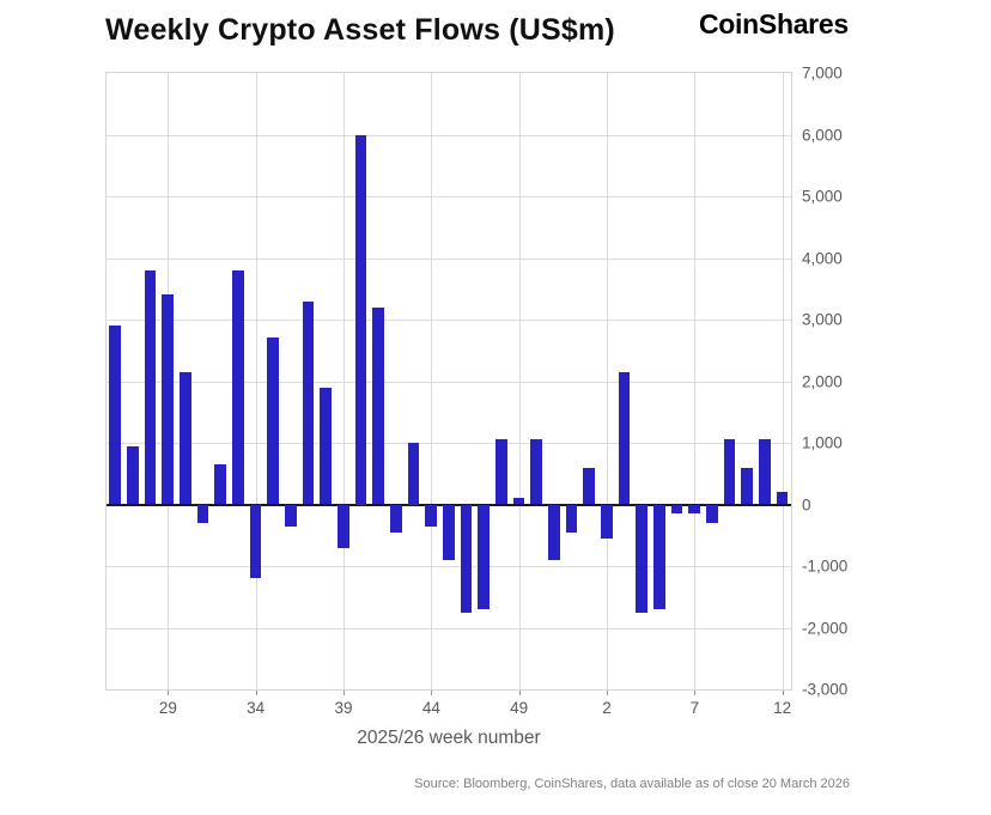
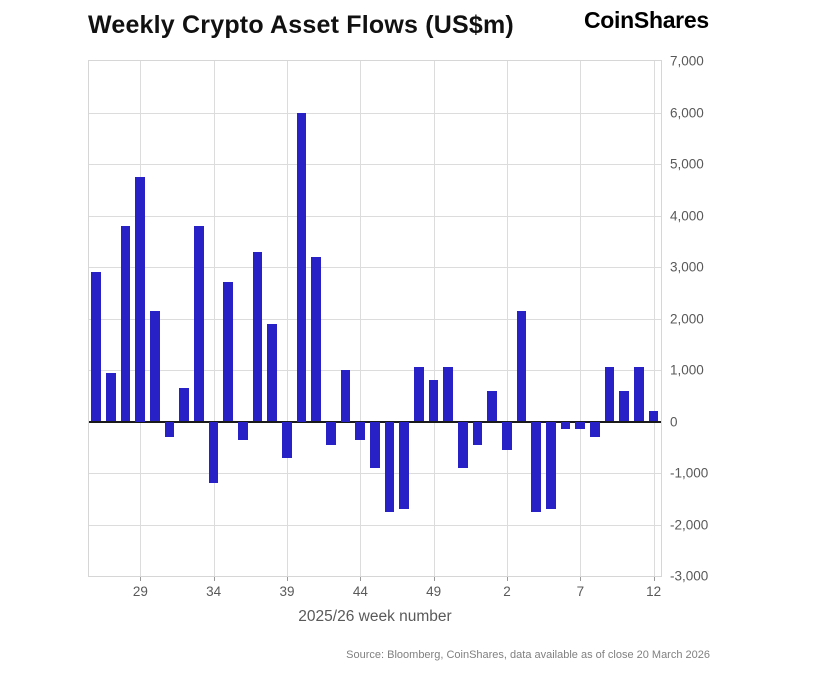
29: 3400 -> 4800
49: 100 -> 800
